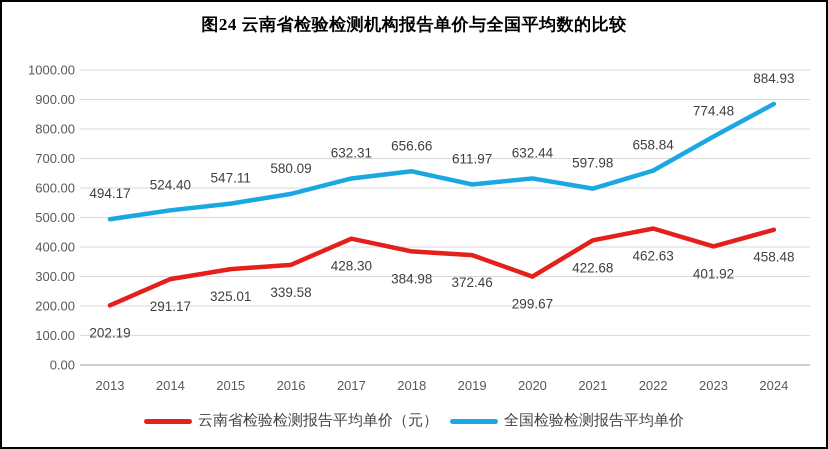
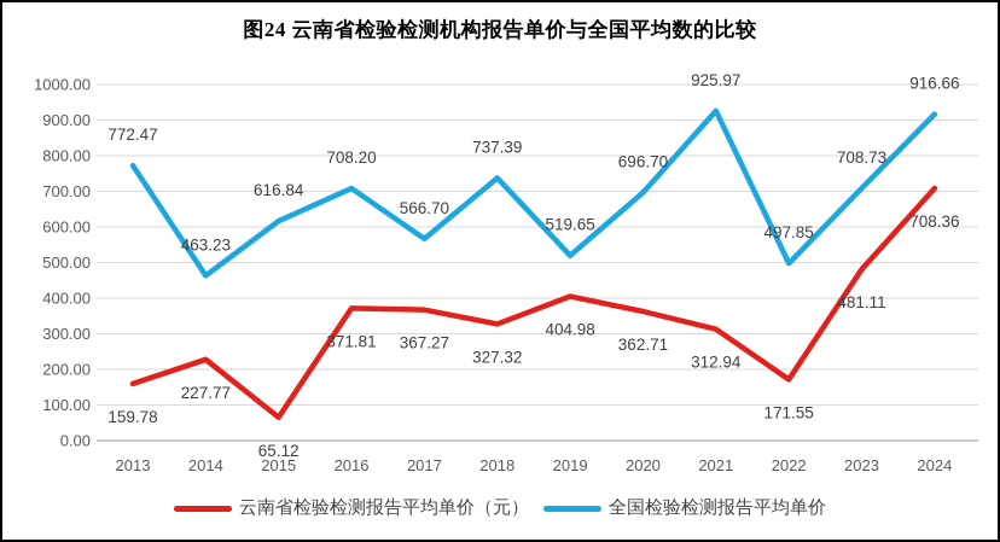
云南省检验检测报告平均单价（元）/2013: 202.19 -> 159.78
全国检验检测报告平均单价/2013: 494.17 -> 772.47
云南省检验检测报告平均单价（元）/2014: 291.17 -> 227.77
全国检验检测报告平均单价/2014: 524.40 -> 463.23
云南省检验检测报告平均单价（元）/2015: 325.01 -> 65.12
全国检验检测报告平均单价/2015: 547.11 -> 616.84
云南省检验检测报告平均单价（元）/2016: 339.58 -> 371.81
全国检验检测报告平均单价/2016: 580.09 -> 708.20
云南省检验检测报告平均单价（元）/2017: 428.30 -> 367.27
全国检验检测报告平均单价/2017: 632.31 -> 566.70
云南省检验检测报告平均单价（元）/2018: 384.98 -> 327.32
全国检验检测报告平均单价/2018: 656.66 -> 737.39
云南省检验检测报告平均单价（元）/2019: 372.46 -> 404.98
全国检验检测报告平均单价/2019: 611.97 -> 519.65
云南省检验检测报告平均单价（元）/2020: 299.67 -> 362.71
全国检验检测报告平均单价/2020: 632.44 -> 696.70
云南省检验检测报告平均单价（元）/2021: 422.68 -> 312.94
全国检验检测报告平均单价/2021: 597.98 -> 925.97
云南省检验检测报告平均单价（元）/2022: 462.63 -> 171.55
全国检验检测报告平均单价/2022: 658.84 -> 497.85
云南省检验检测报告平均单价（元）/2023: 401.92 -> 481.11
全国检验检测报告平均单价/2023: 774.48 -> 708.73
云南省检验检测报告平均单价（元）/2024: 458.48 -> 708.36
全国检验检测报告平均单价/2024: 884.93 -> 916.66
